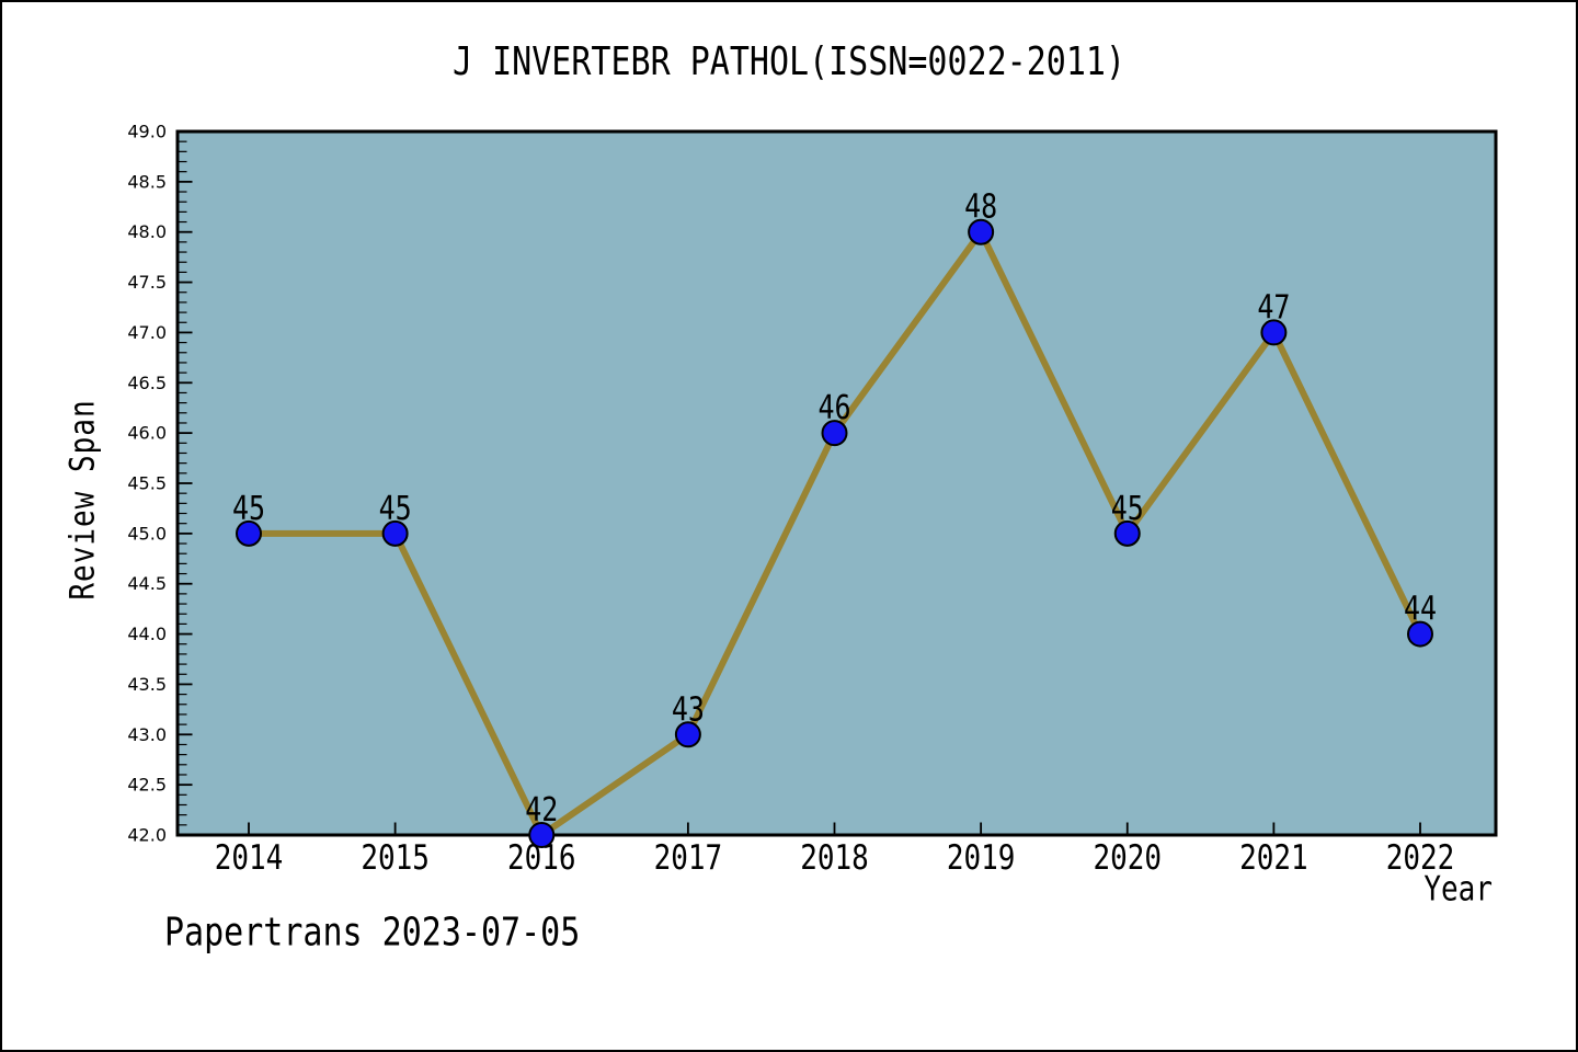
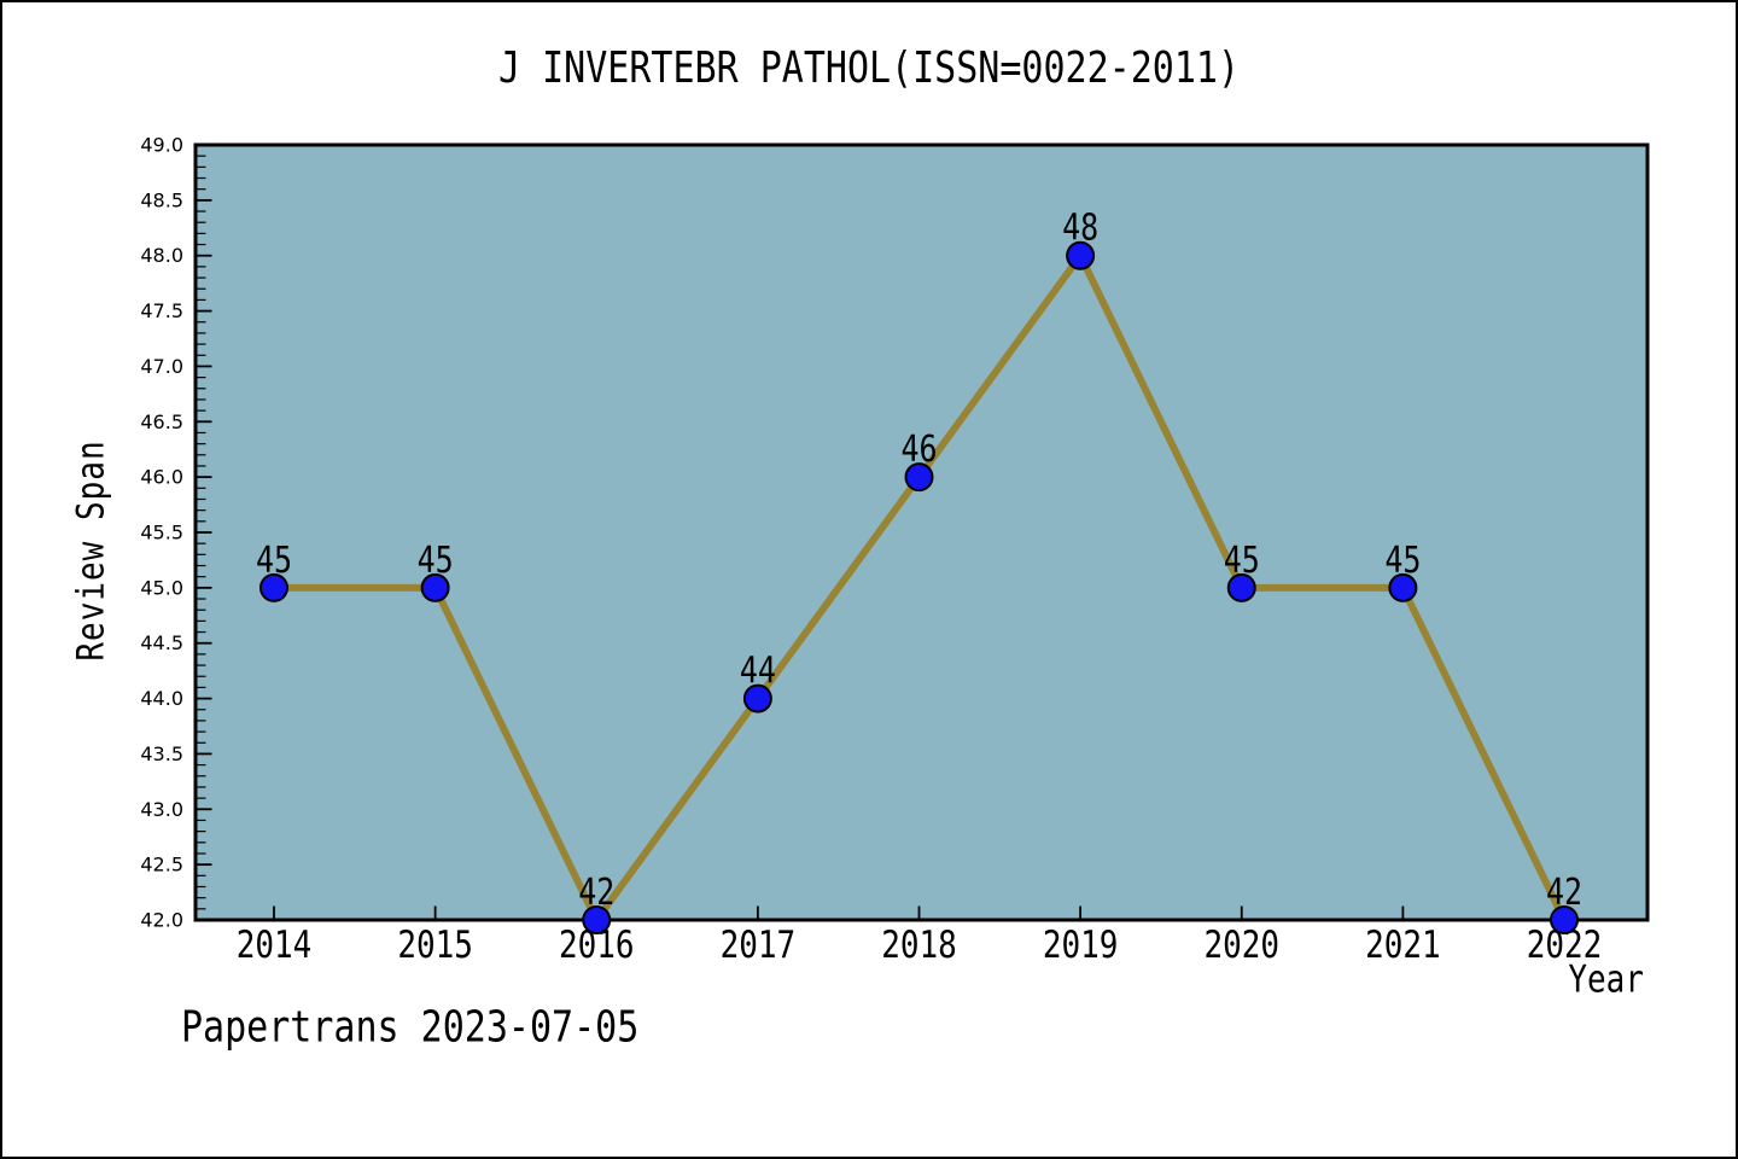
2017: 43 -> 44
2021: 47 -> 45
2022: 44 -> 42
